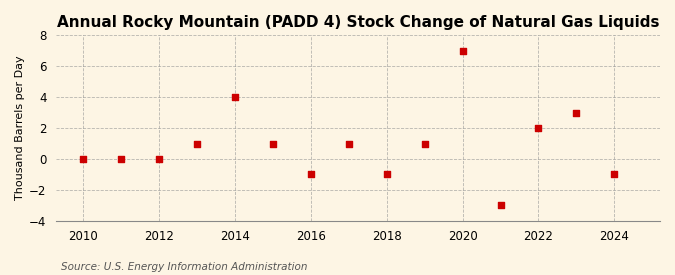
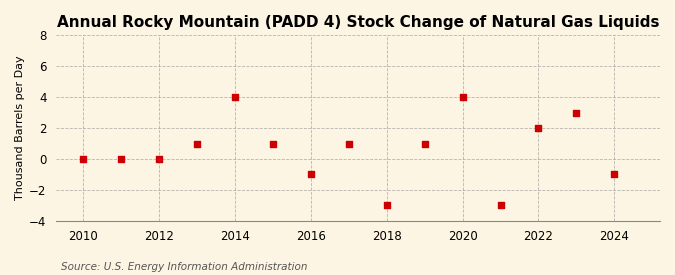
2018: -1 -> -3
2020: 7 -> 4
